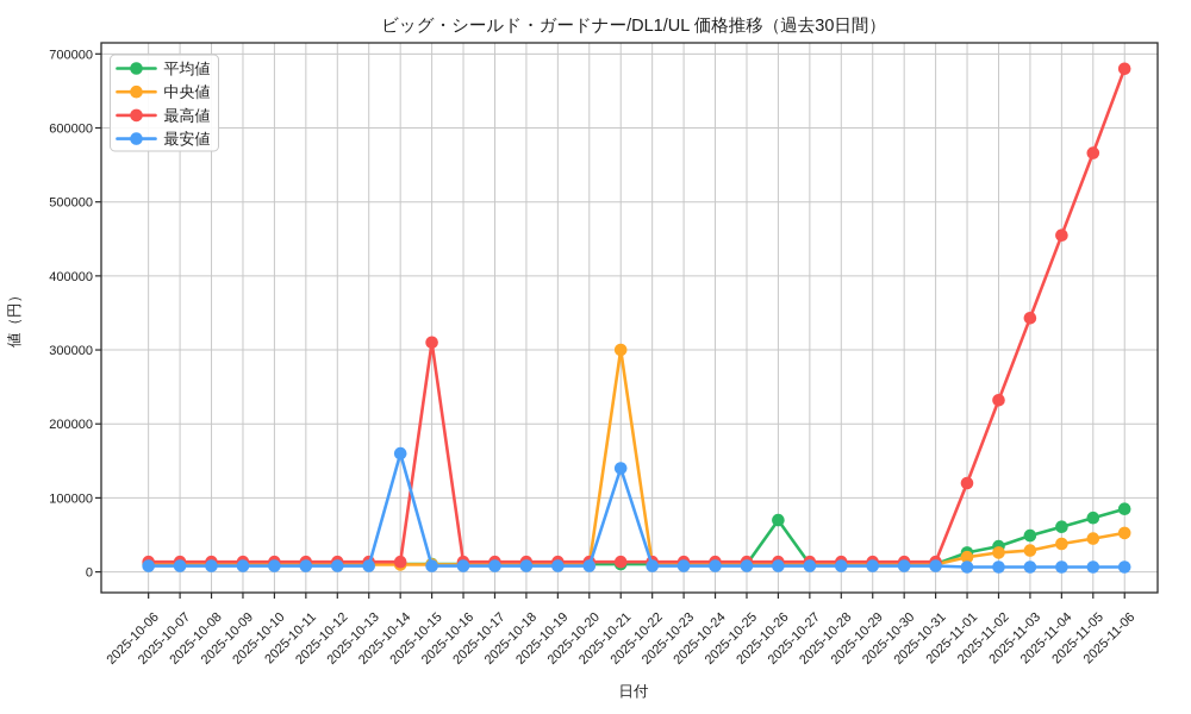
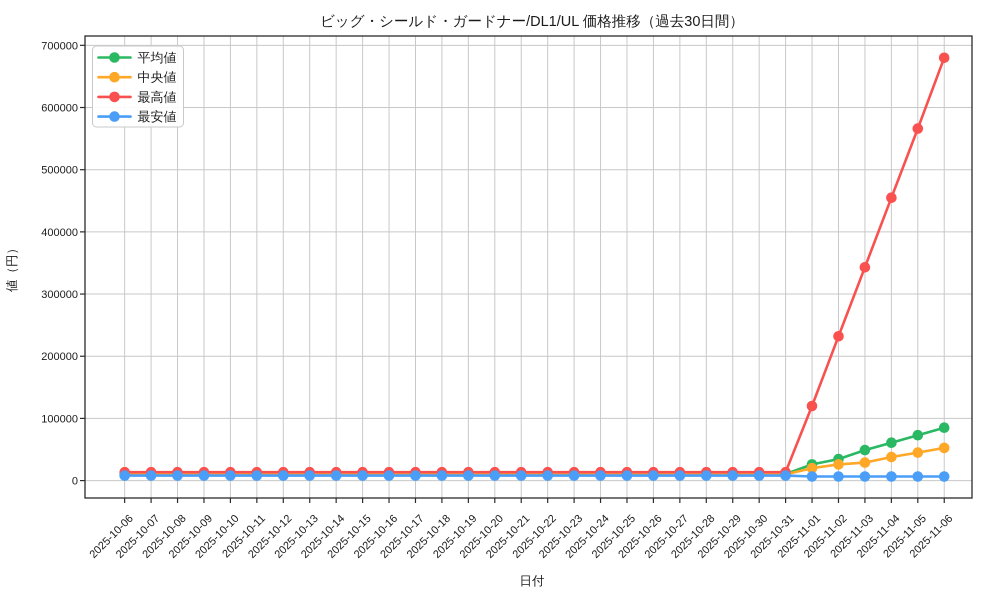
最安値/2025-10-14: 160000 -> 10000
最高値/2025-10-15: 310000 -> 10000
中央値/2025-10-21: 300000 -> 10000
最安値/2025-10-21: 140000 -> 10000
平均値/2025-10-26: 70000 -> 10000
